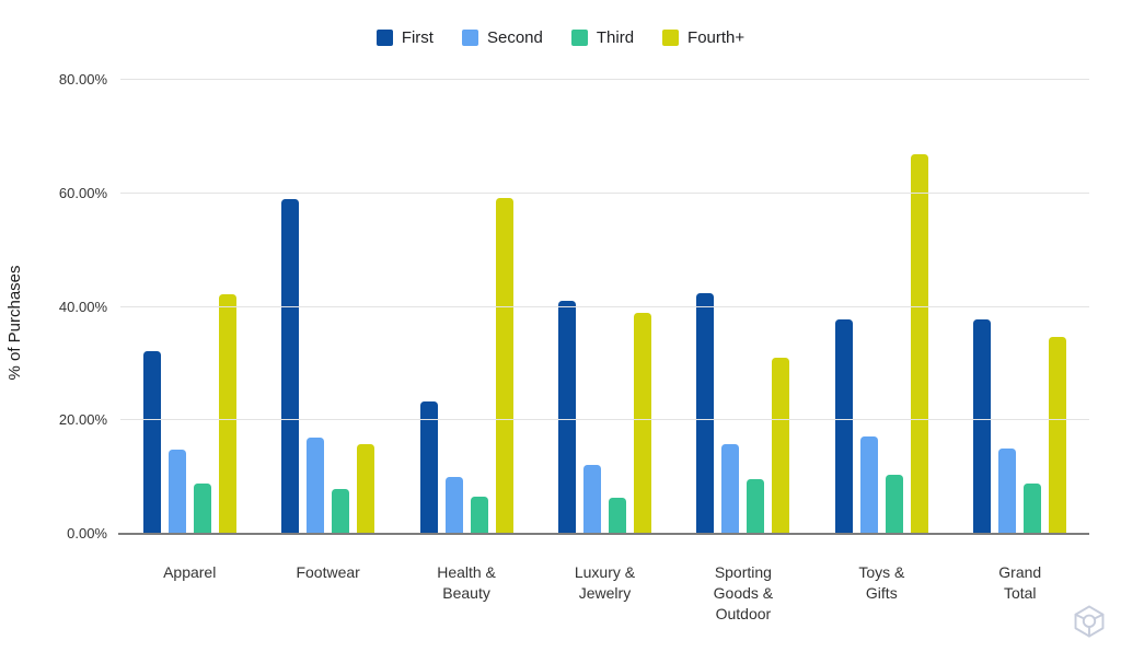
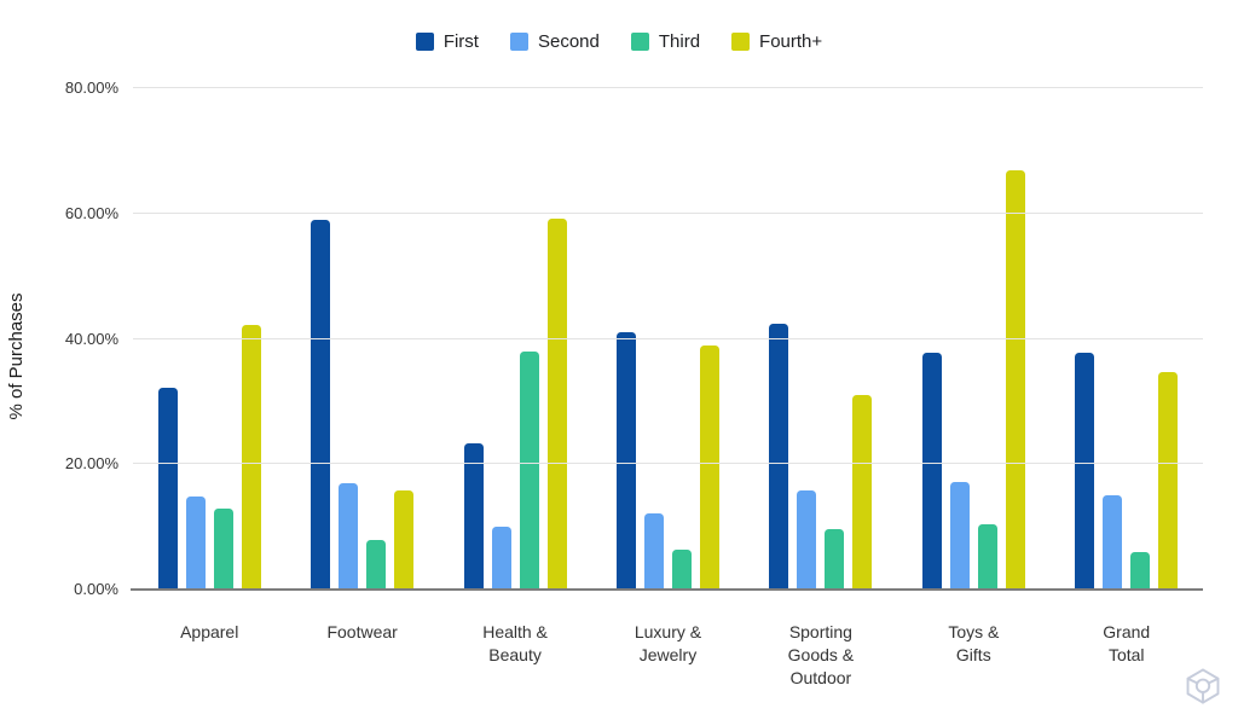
Third/Apparel: 9% -> 13%
Third/Health & Beauty: 6% -> 38%
Third/Grand Total: 9% -> 6%
